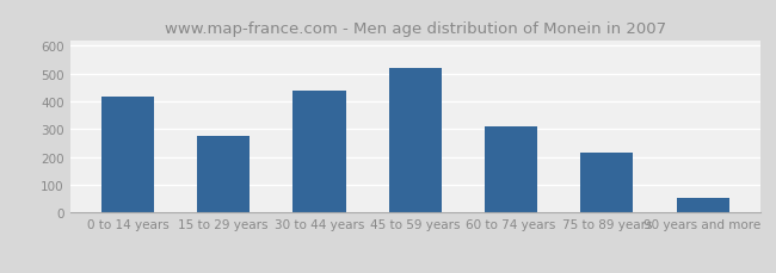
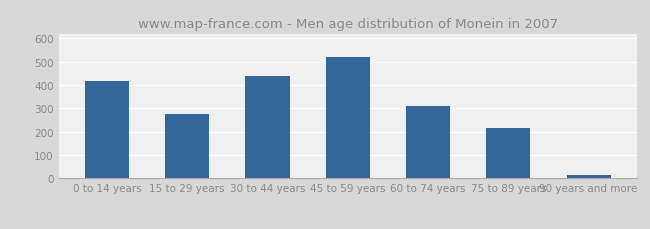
90 years and more: 55 -> 15
